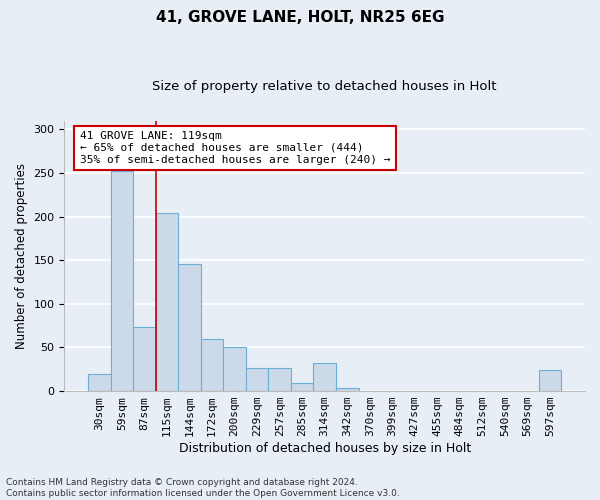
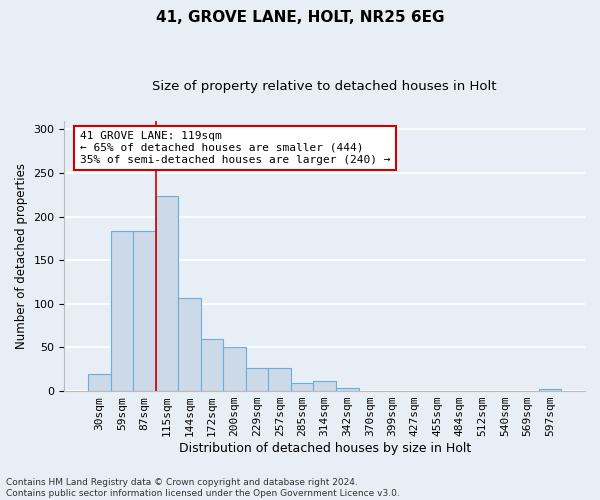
59sqm: 252 -> 183
87sqm: 74 -> 183
115sqm: 204 -> 224
144sqm: 146 -> 107
314sqm: 32 -> 11
597sqm: 24 -> 2
